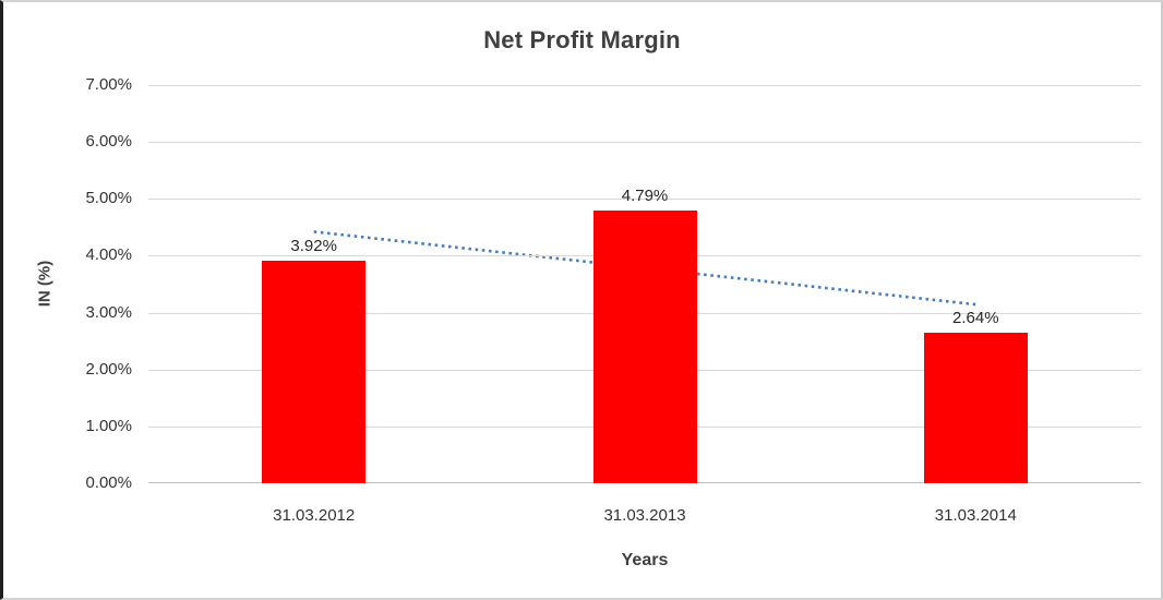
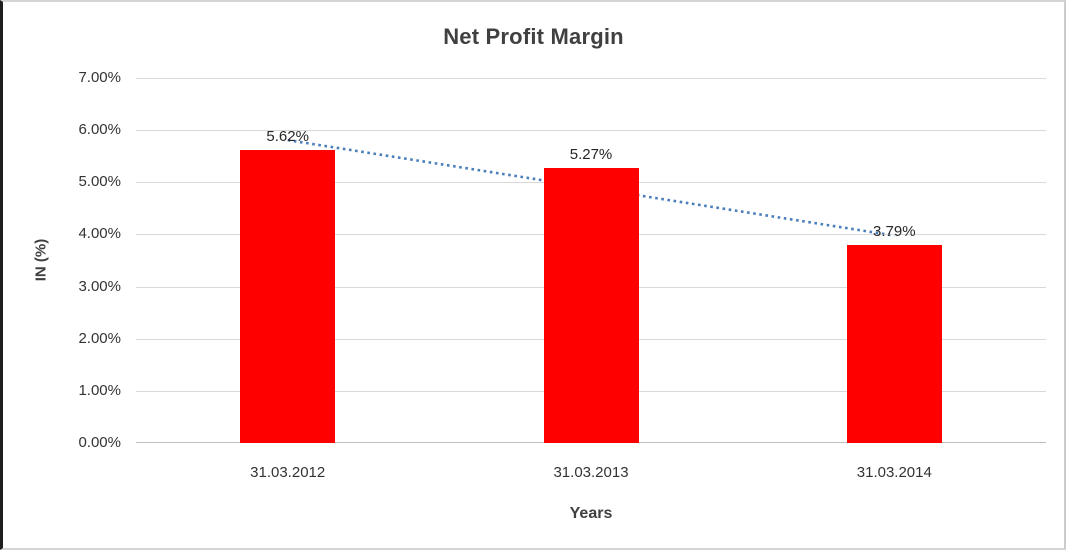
31.03.2012: 3.92% -> 5.62%
31.03.2013: 4.79% -> 5.27%
31.03.2014: 2.64% -> 3.79%
